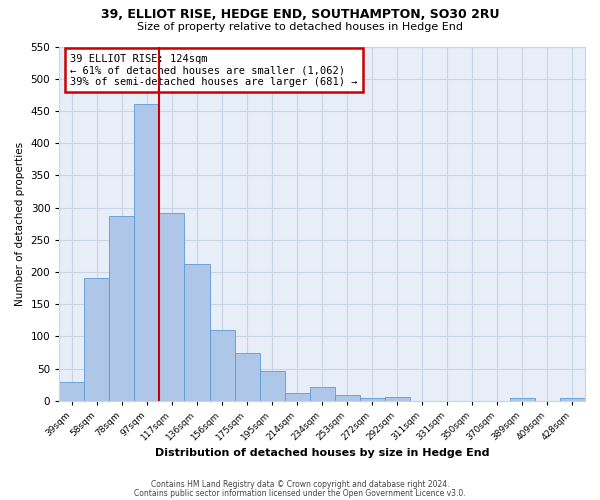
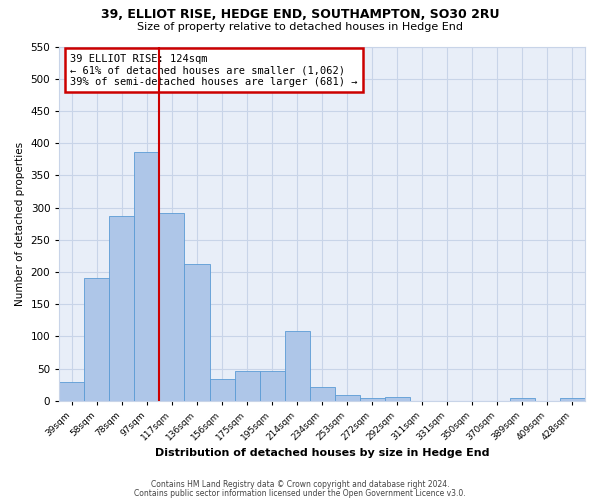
97sqm: 460 -> 386
156sqm: 110 -> 34
175sqm: 75 -> 46
214sqm: 12 -> 108
